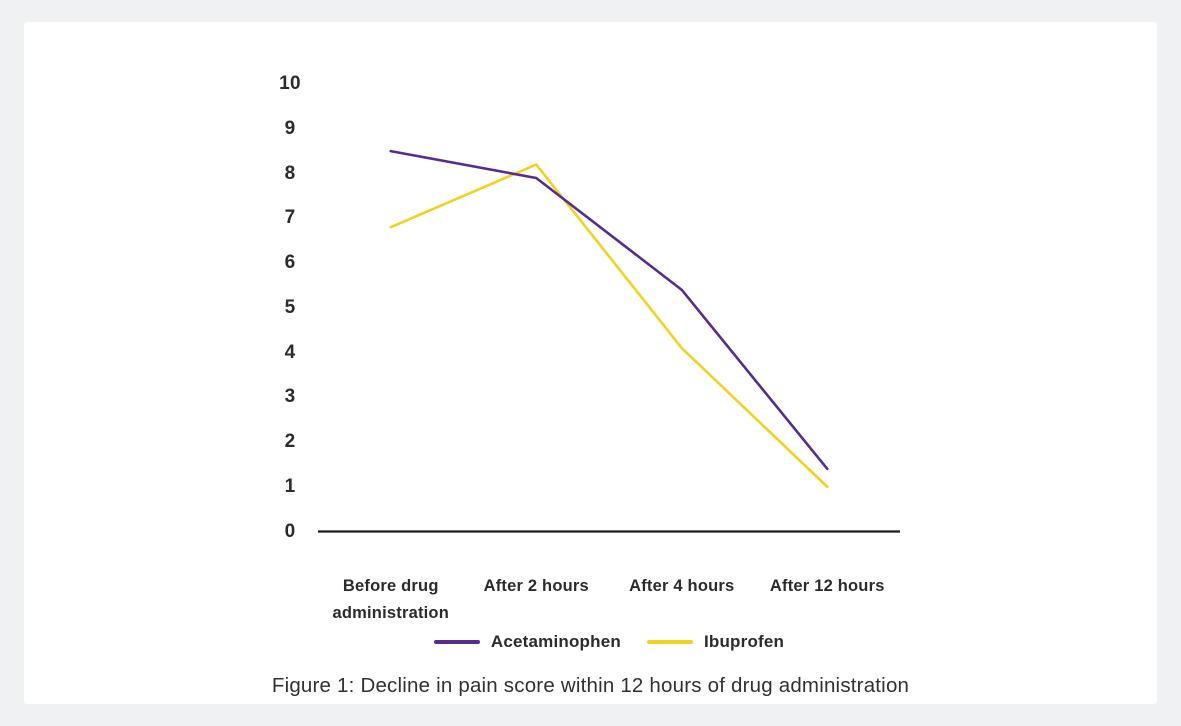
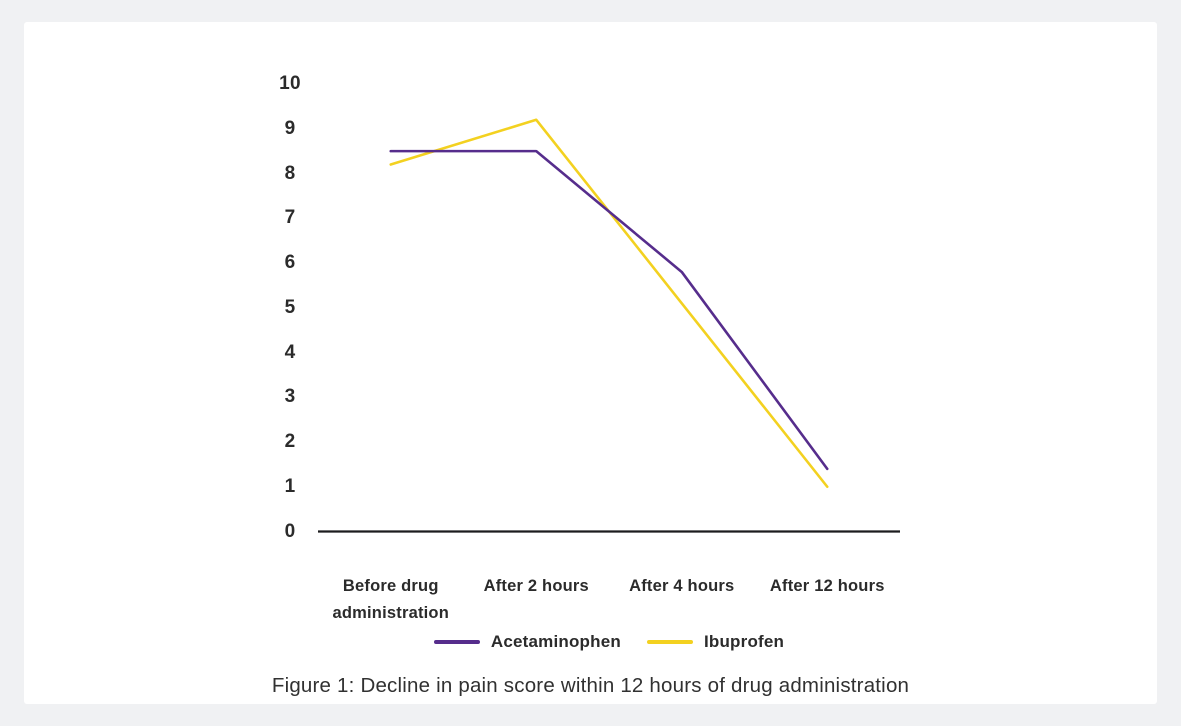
Ibuprofen/Before drug administration: 6.8 -> 8.2
Acetaminophen/After 2 hours: 7.9 -> 8.5
Ibuprofen/After 2 hours: 8.2 -> 9.2
Acetaminophen/After 4 hours: 5.4 -> 5.8
Ibuprofen/After 4 hours: 4.1 -> 5.1
